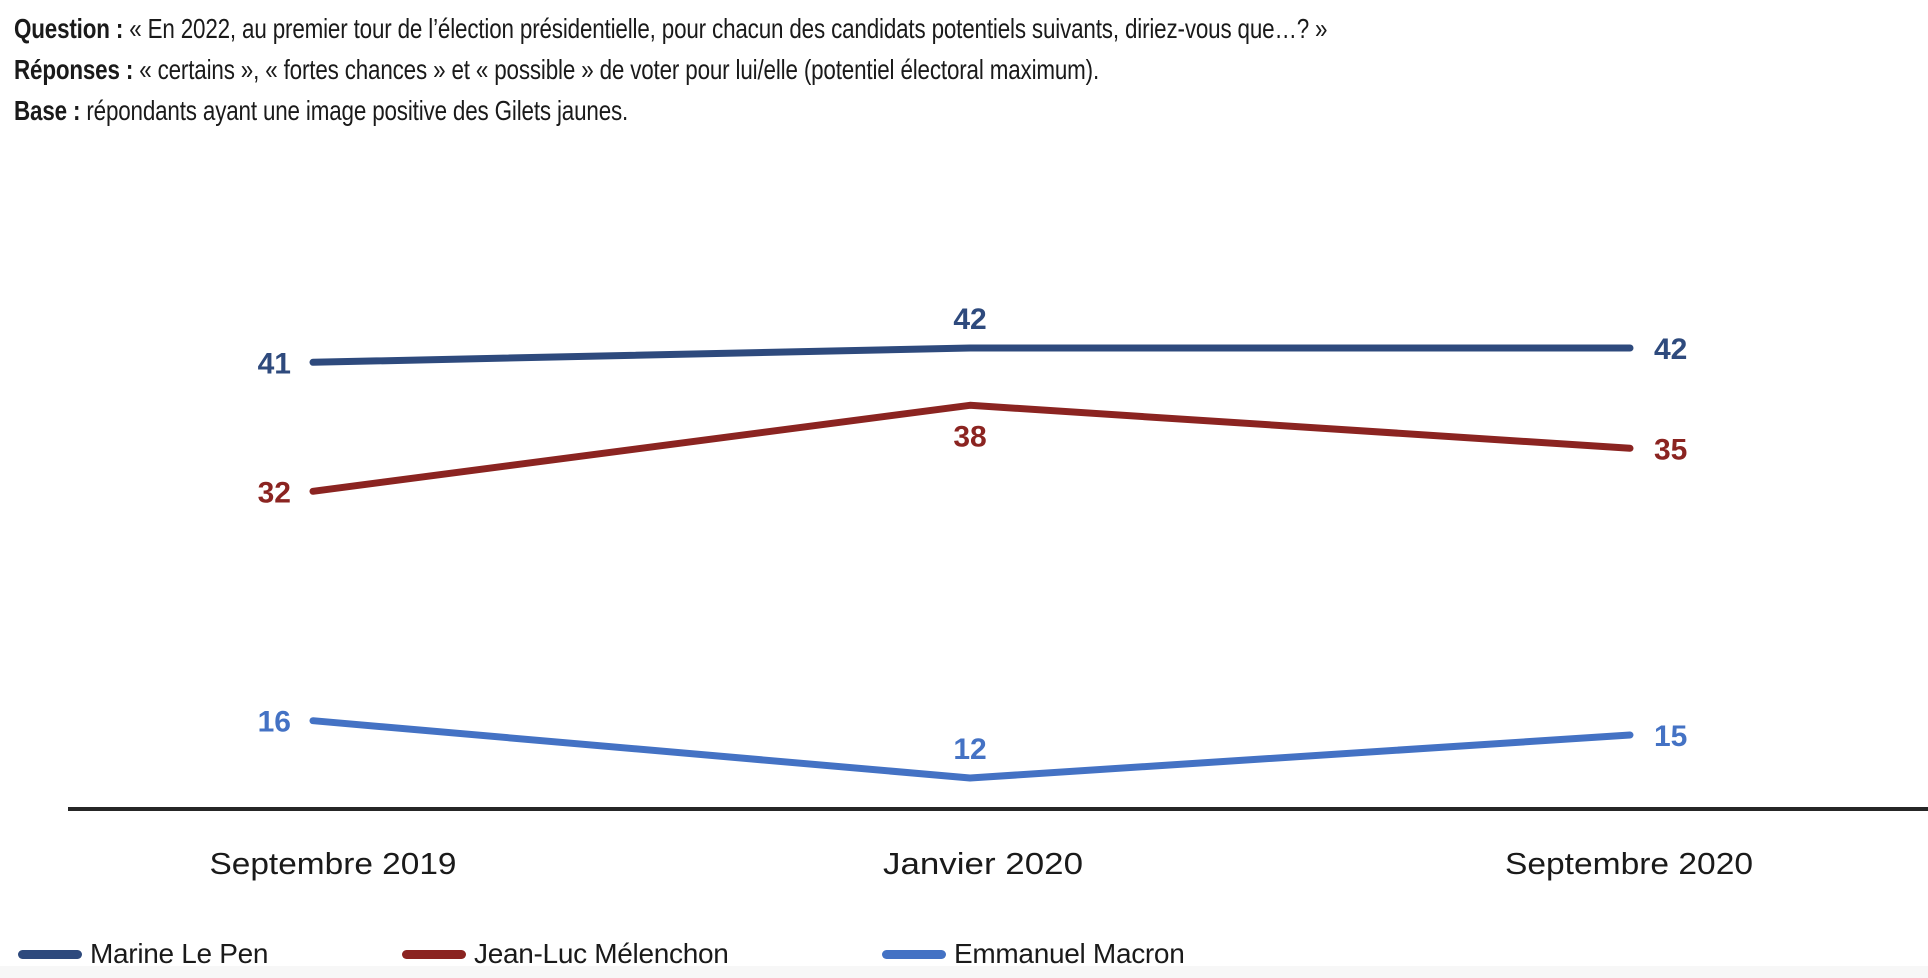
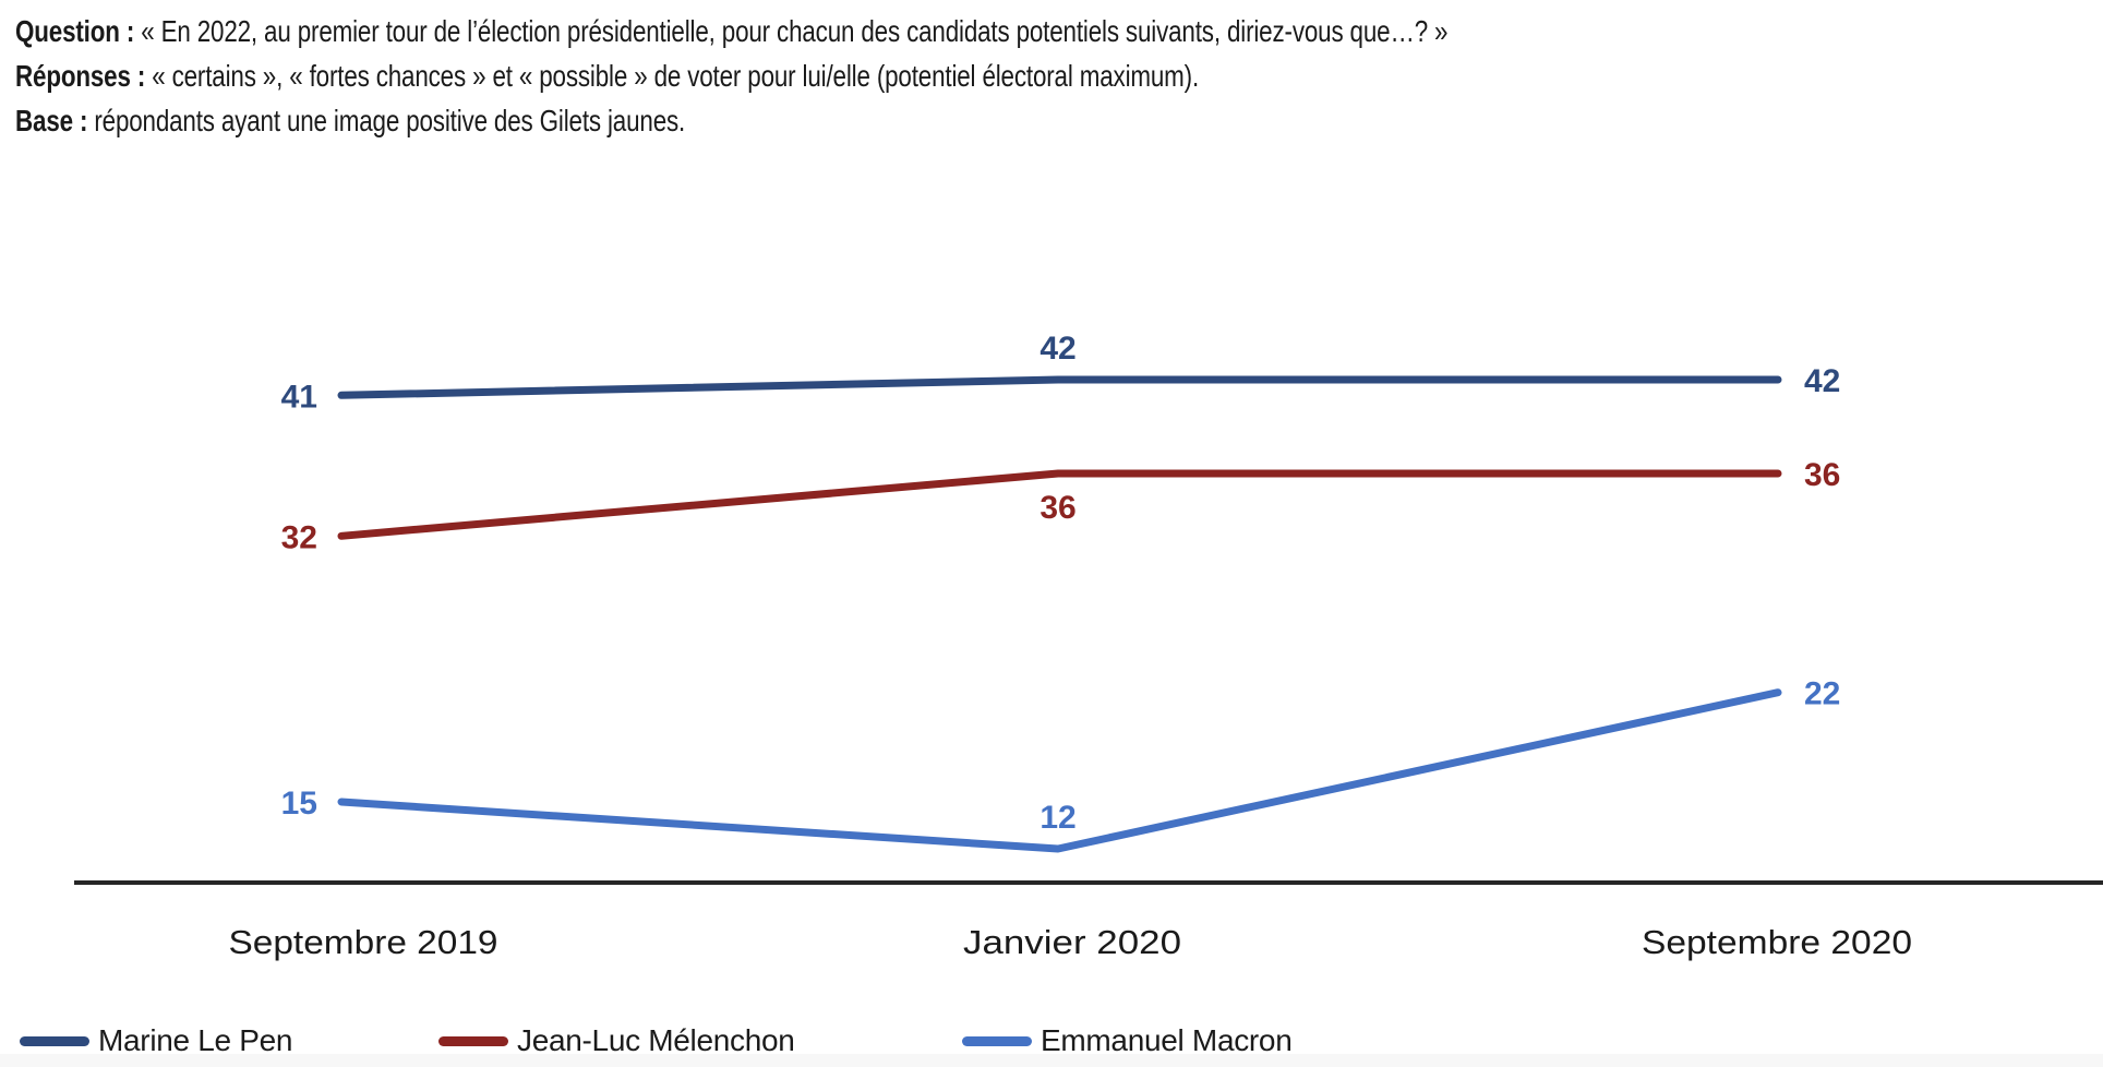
Emmanuel Macron/Septembre 2019: 16 -> 15
Jean-Luc Mélenchon/Janvier 2020: 38 -> 36
Jean-Luc Mélenchon/Septembre 2020: 35 -> 36
Emmanuel Macron/Septembre 2020: 15 -> 22
